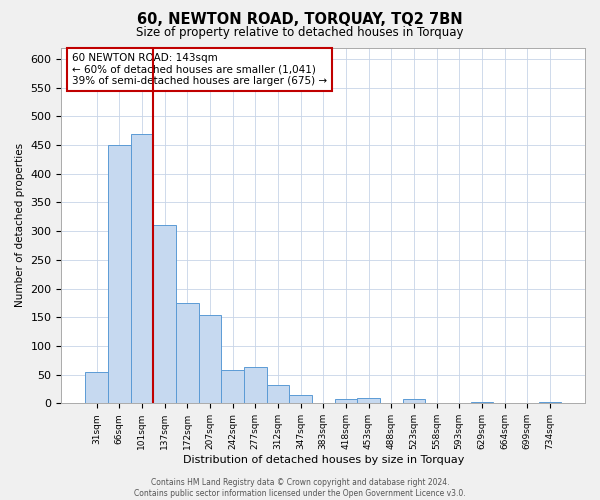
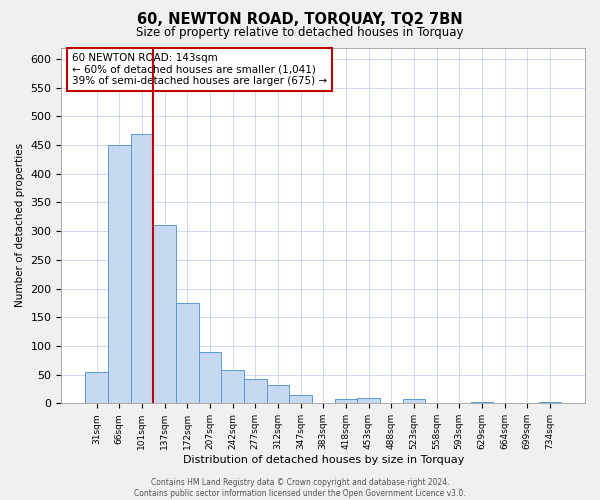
207sqm: 154 -> 90
277sqm: 64 -> 42
